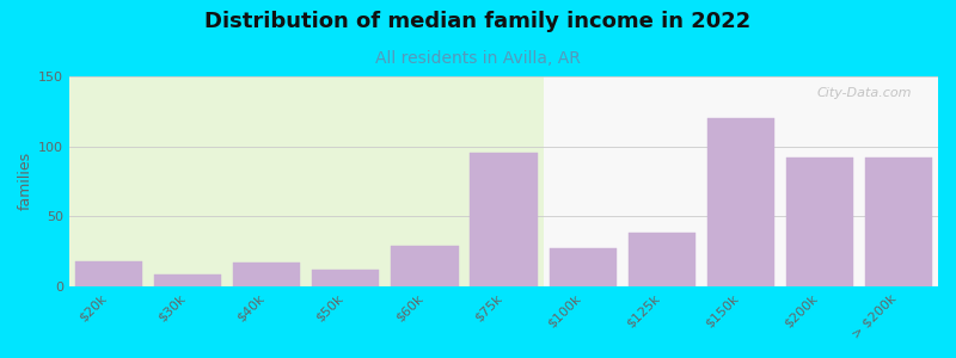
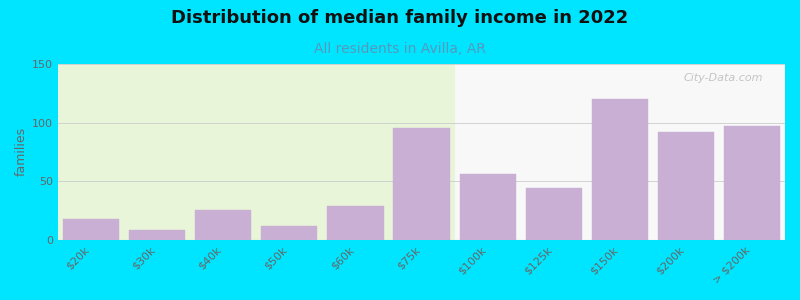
$40k: 17 -> 25
$100k: 27 -> 56
$125k: 38 -> 44
> $200k: 92 -> 97
